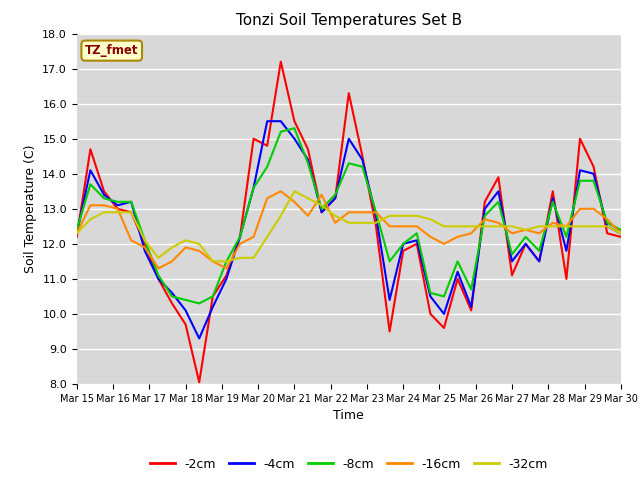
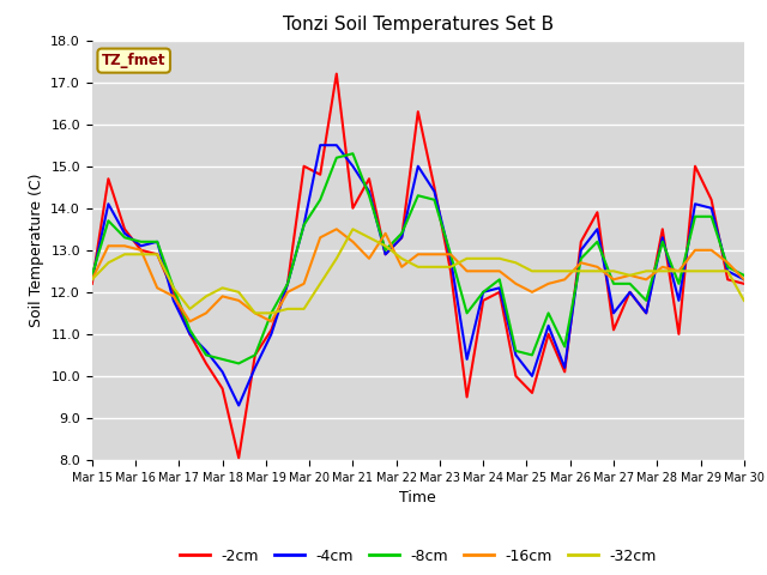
-2cm/Mar 21: 15.50 -> 14.00
-8cm/Mar 27: 11.7 -> 12.2
-32cm/Mar 30: 12.3 -> 11.8
